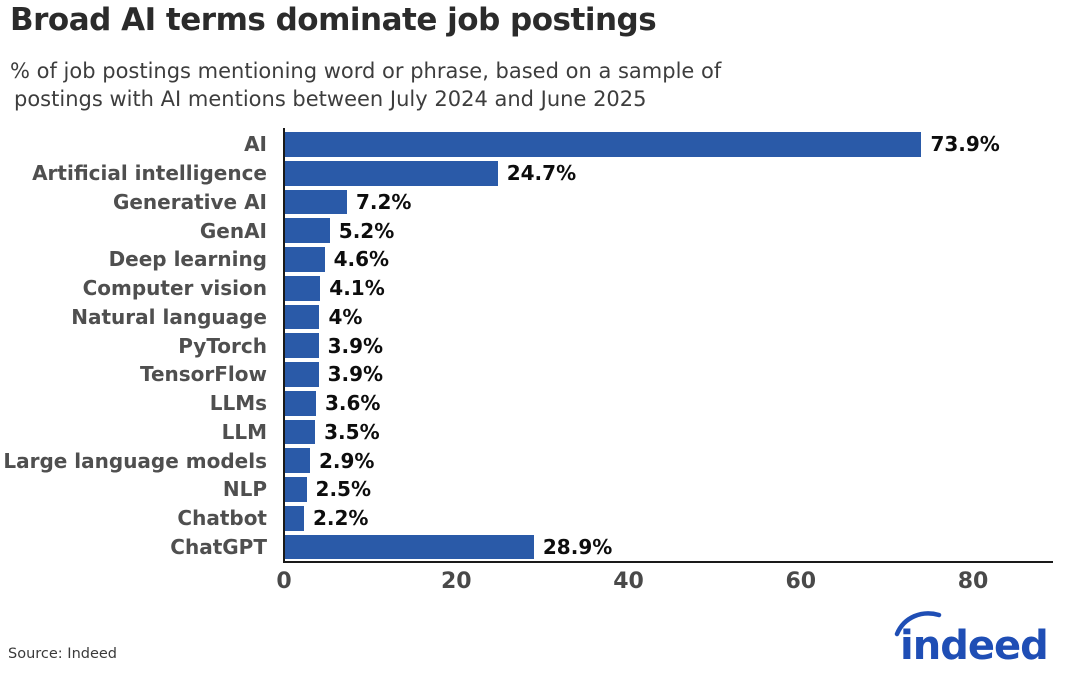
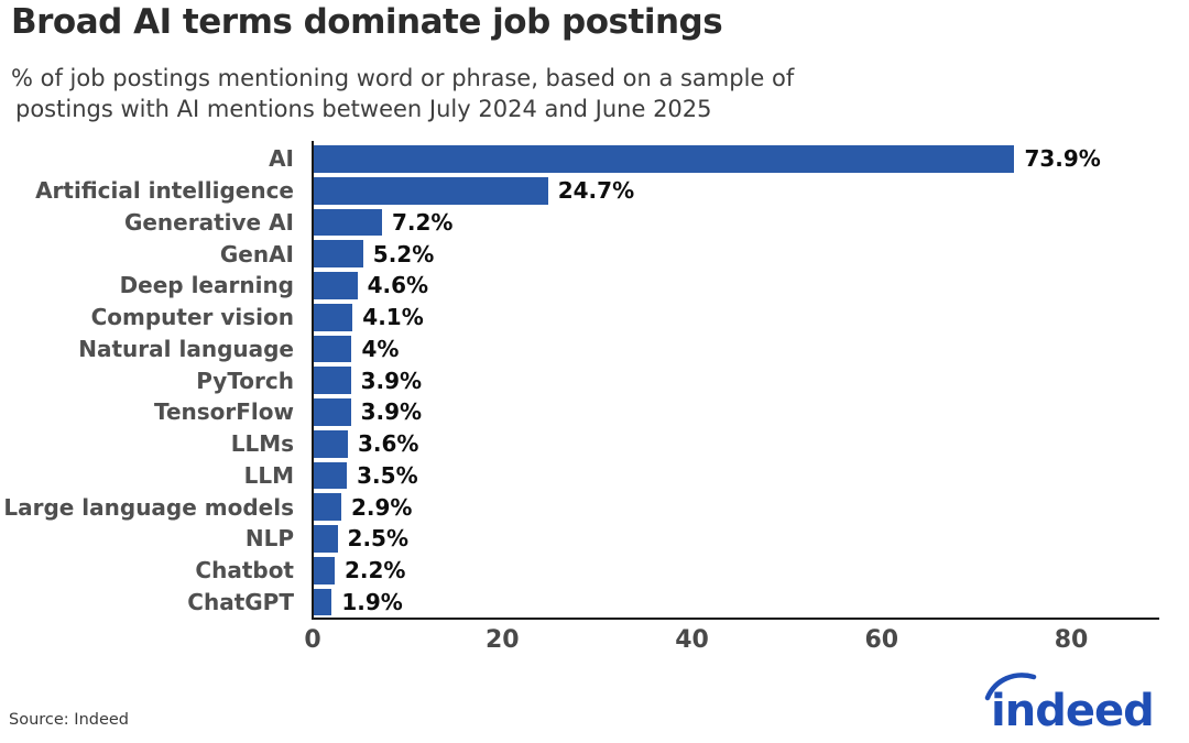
ChatGPT: 28.9% -> 1.9%
